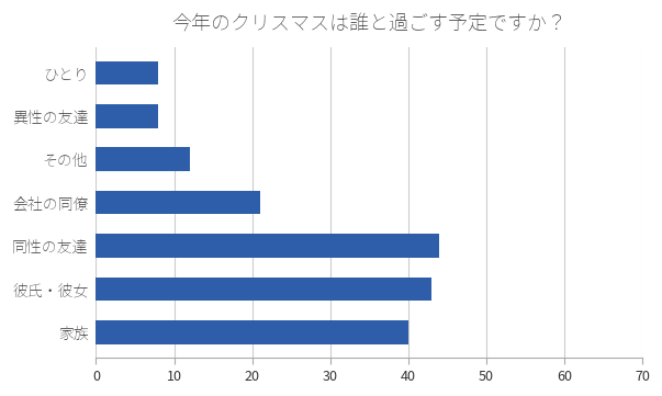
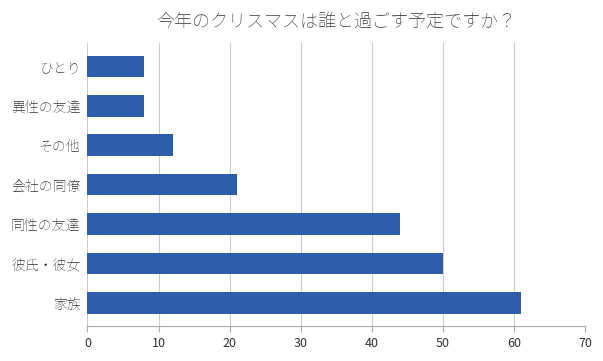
彼氏・彼女: 43 -> 50
家族: 40 -> 61
